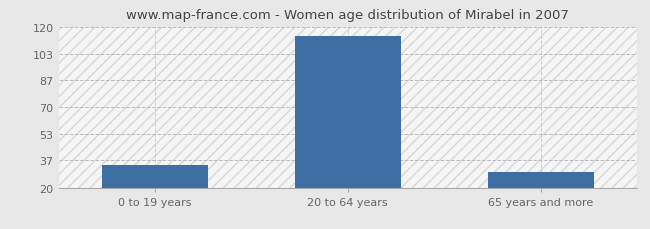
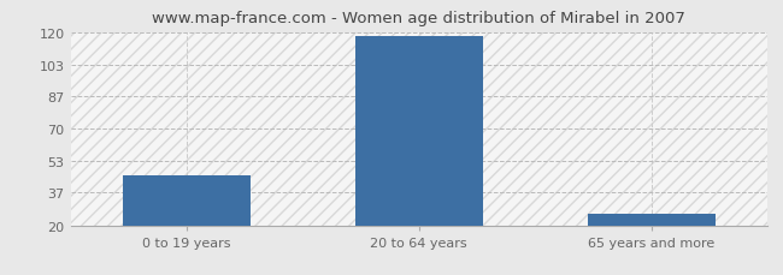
0 to 19 years: 34 -> 46
20 to 64 years: 114 -> 118
65 years and more: 30 -> 26
